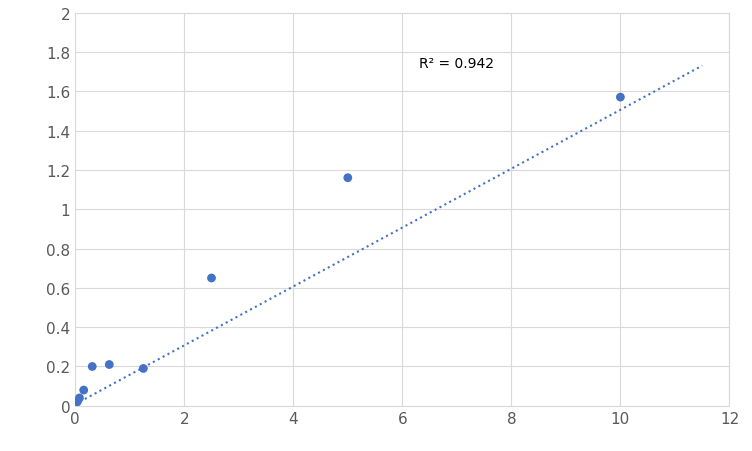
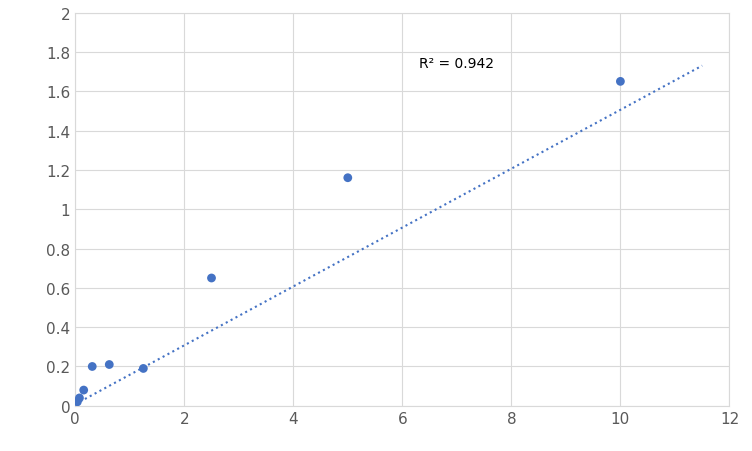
10: 1.57 -> 1.65
